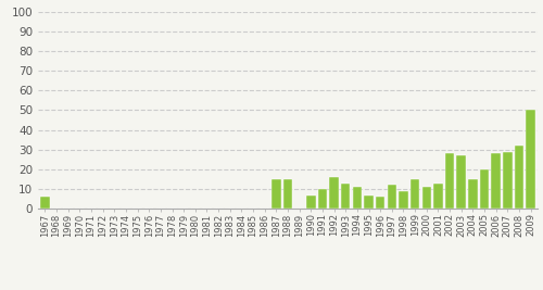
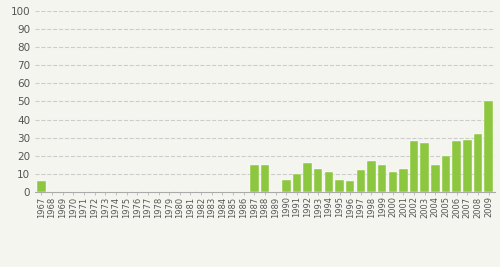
1998: 9 -> 17
